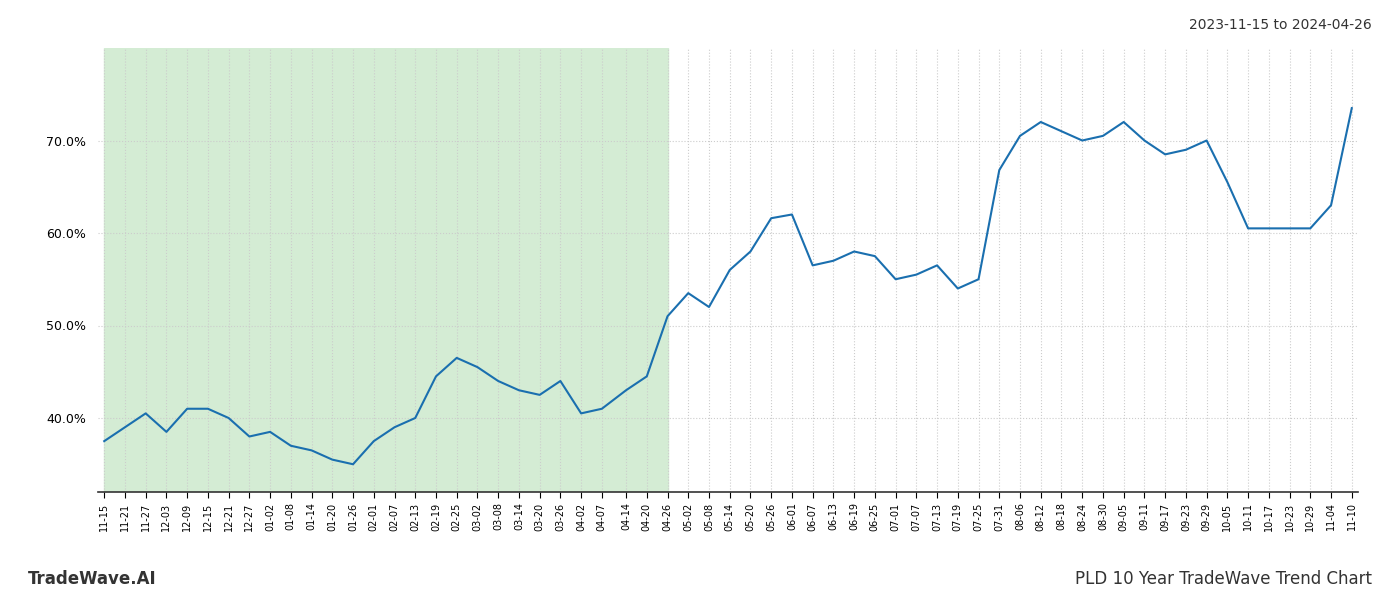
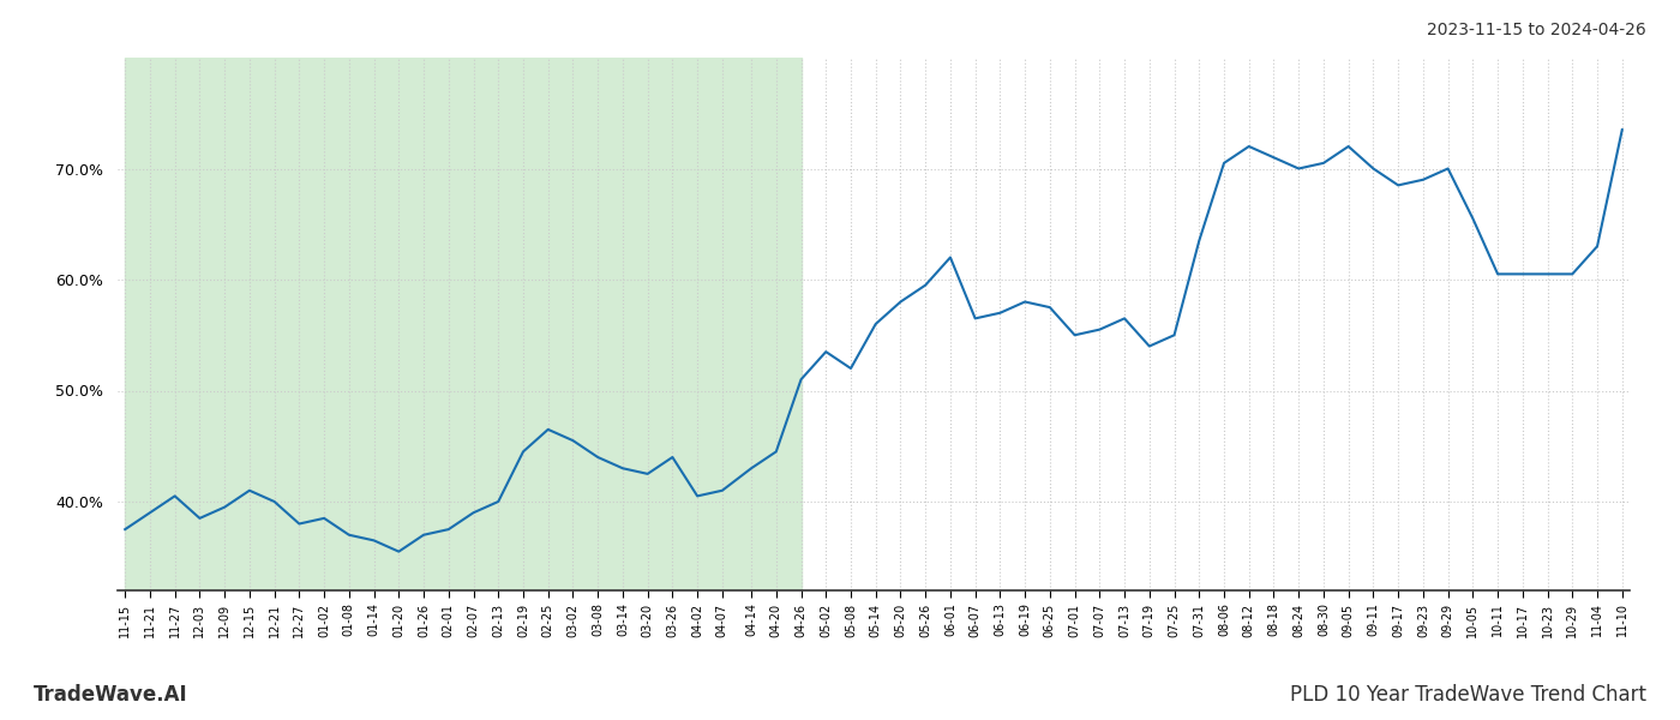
12-09: 41.0% -> 39.5%
01-26: 35.0% -> 37.0%
05-26: 61.6% -> 59.5%
07-31: 66.8% -> 63.5%
